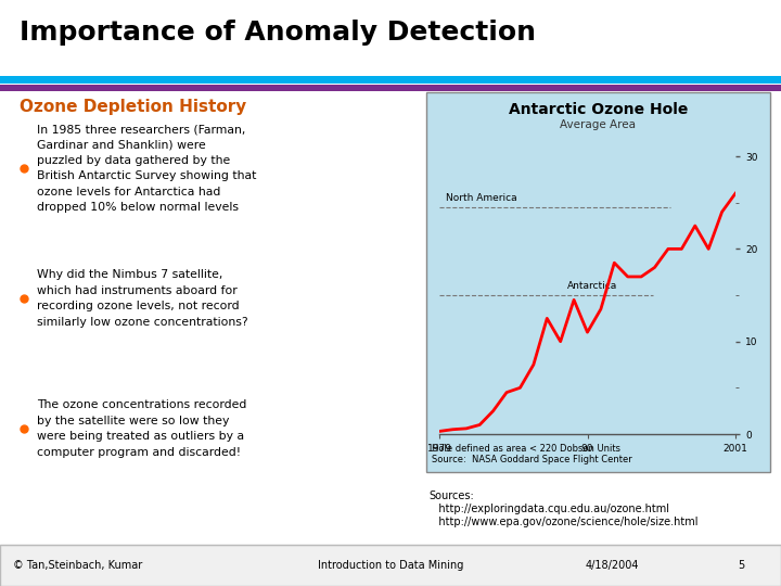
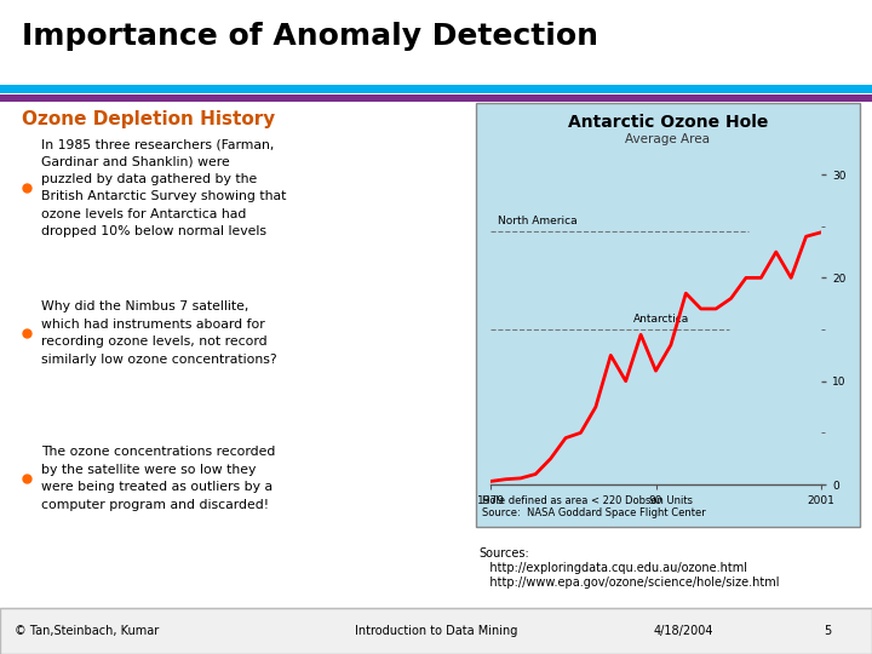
2001: 26.0 -> 24.4
